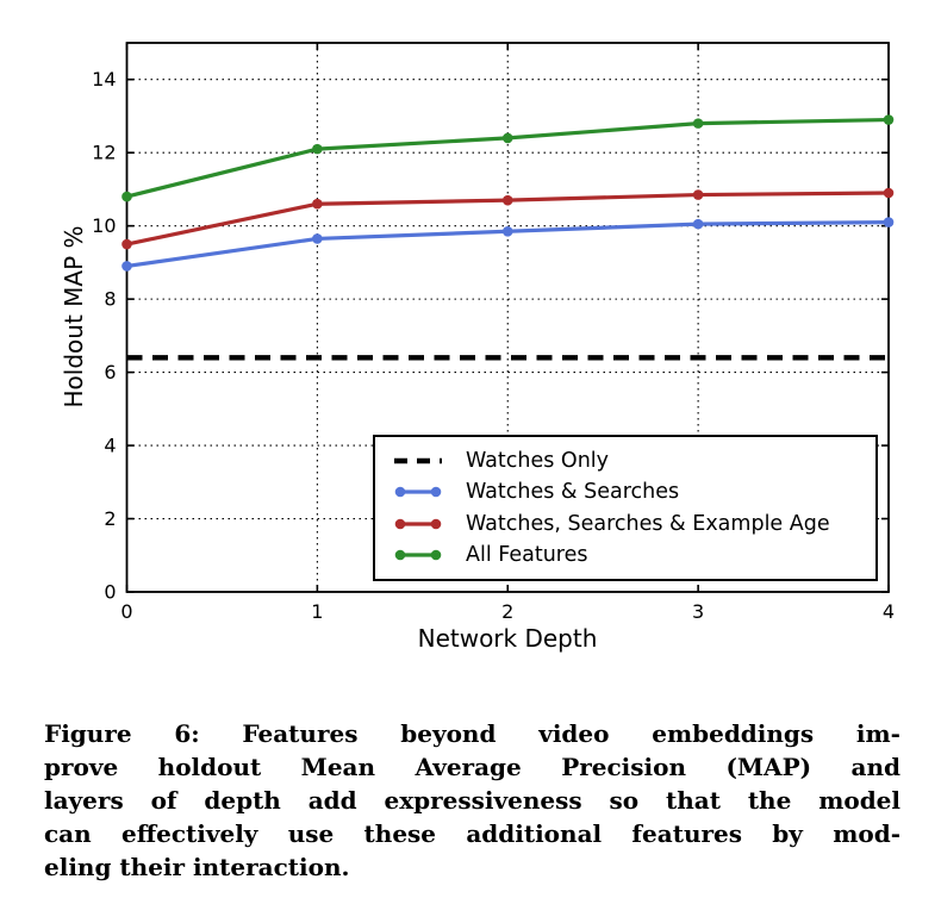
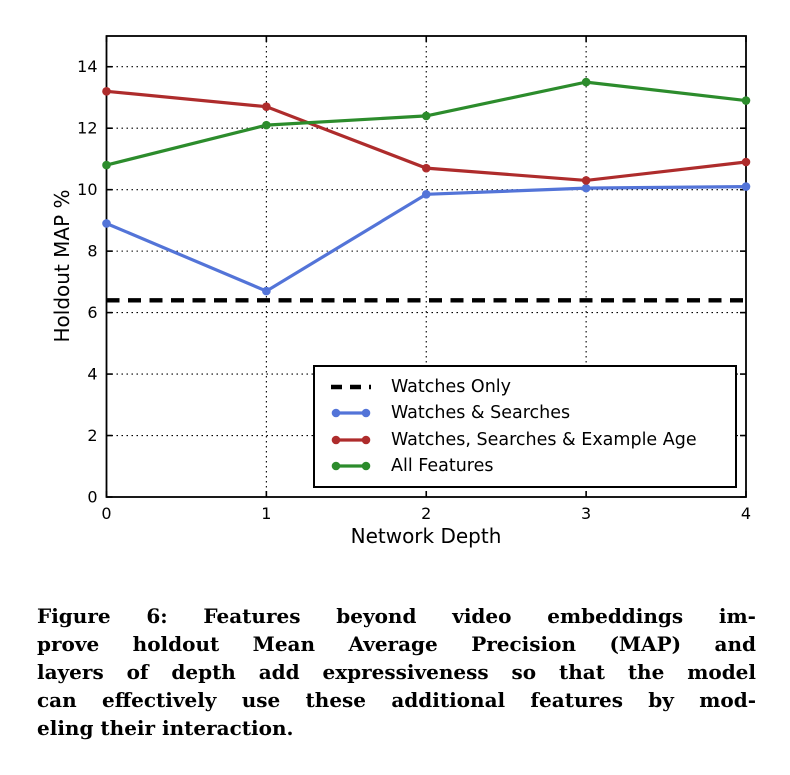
Watches, Searches & Example Age/0: 9.5 -> 13.2
Watches & Searches/1: 9.7 -> 6.7
Watches, Searches & Example Age/1: 10.6 -> 12.7
Watches, Searches & Example Age/3: 10.8 -> 10.3
All Features/3: 12.8 -> 13.5
